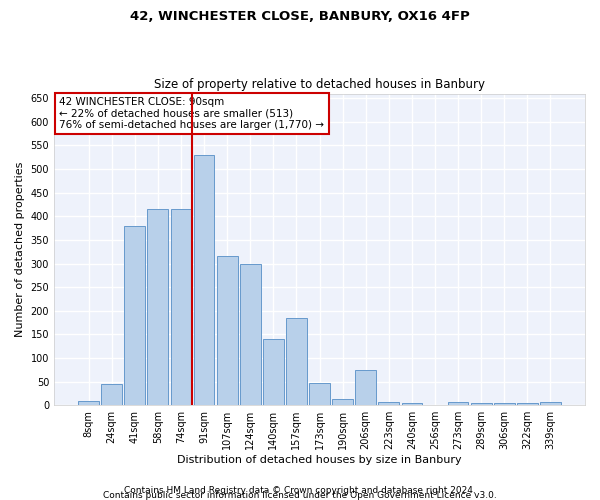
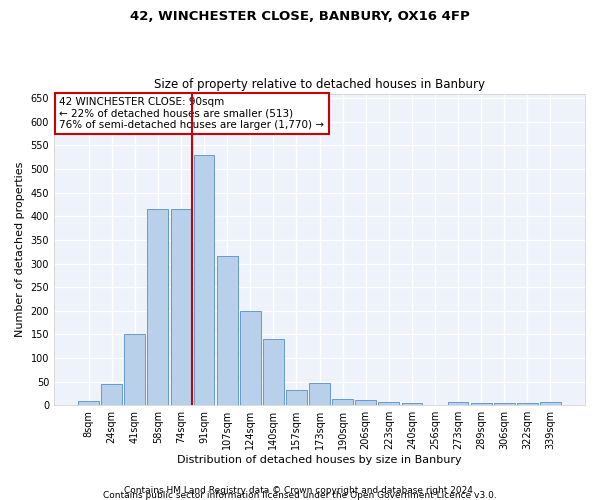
41sqm: 380 -> 150
124sqm: 300 -> 200
157sqm: 185 -> 33
206sqm: 75 -> 12
